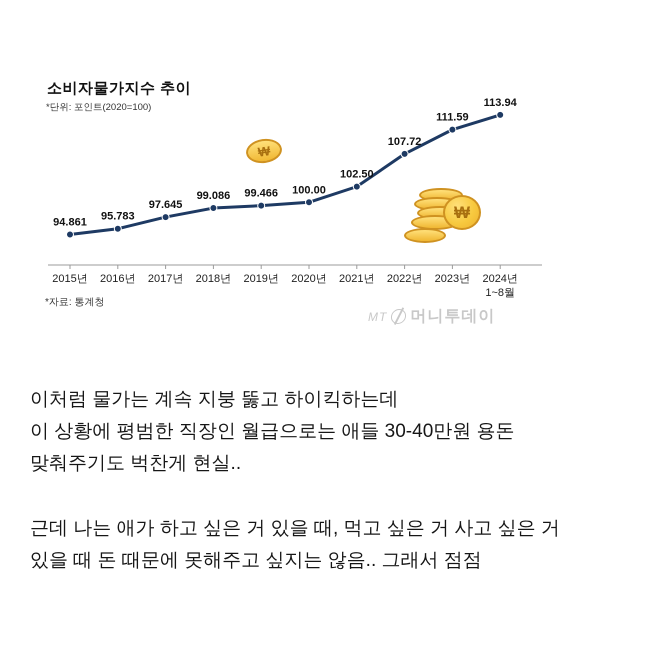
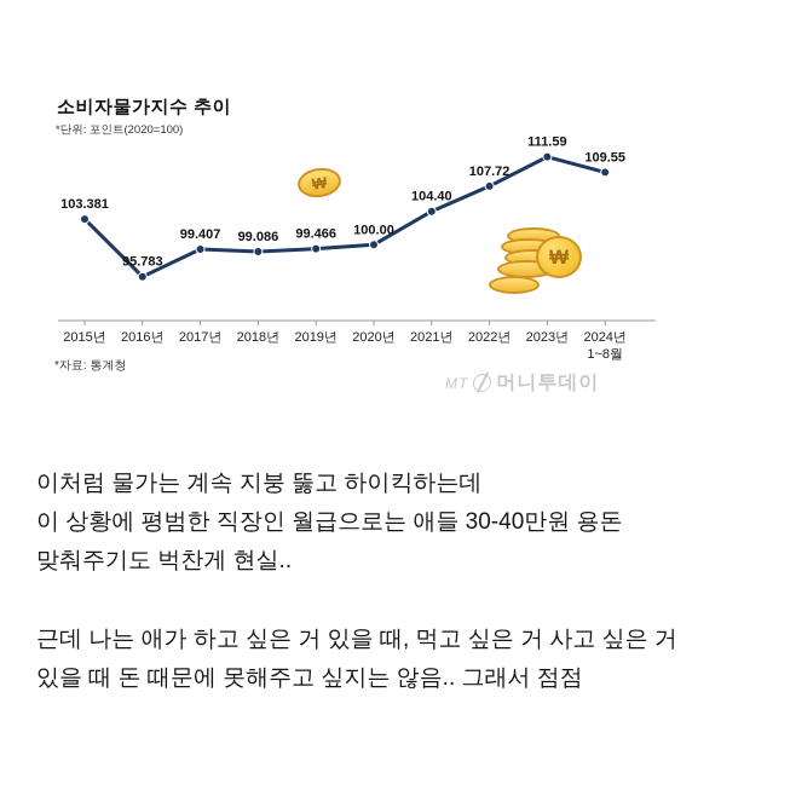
2015년: 94.861 -> 103.381
2017년: 97.645 -> 99.407
2021년: 102.50 -> 104.40
2024년: 113.94 -> 109.55
